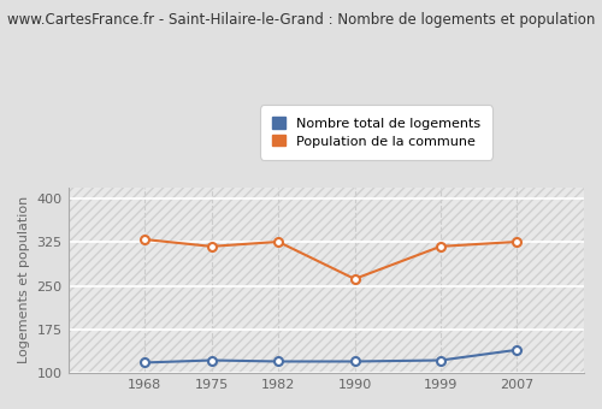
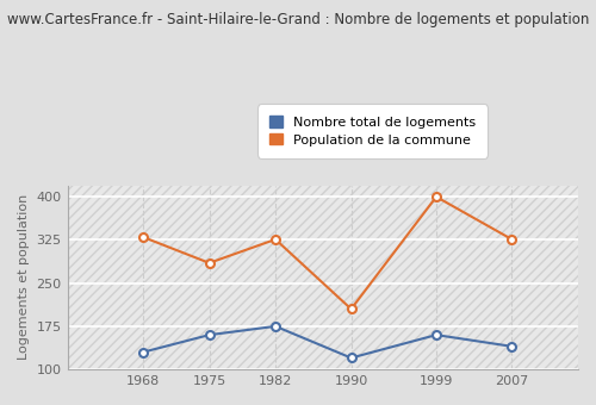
Nombre total de logements/1968: 118 -> 130
Nombre total de logements/1975: 122 -> 160
Population de la commune/1975: 318 -> 285
Nombre total de logements/1982: 120 -> 175
Population de la commune/1990: 262 -> 205
Nombre total de logements/1999: 122 -> 160
Population de la commune/1999: 318 -> 400
